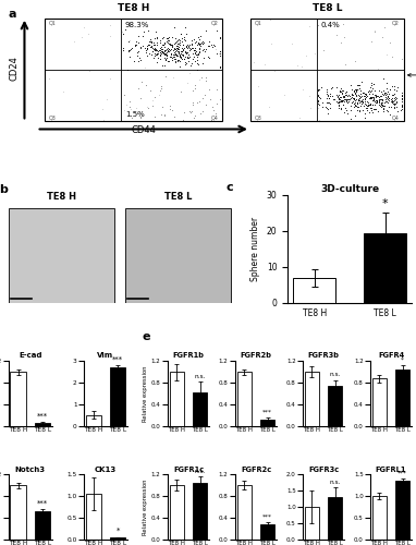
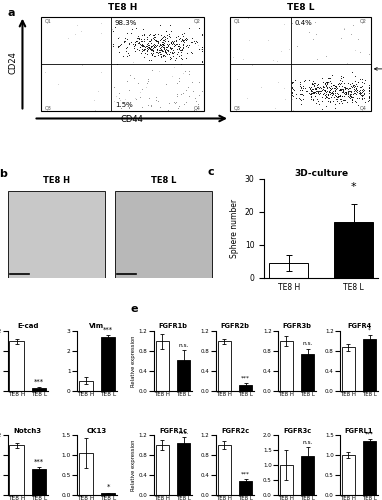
3D-culture/TE8 H: 7.0 -> 4.5
3D-culture/TE8 L: 19.5 -> 17.0
